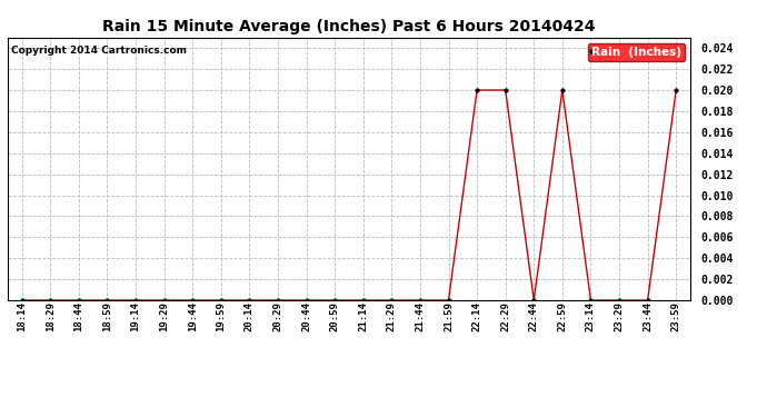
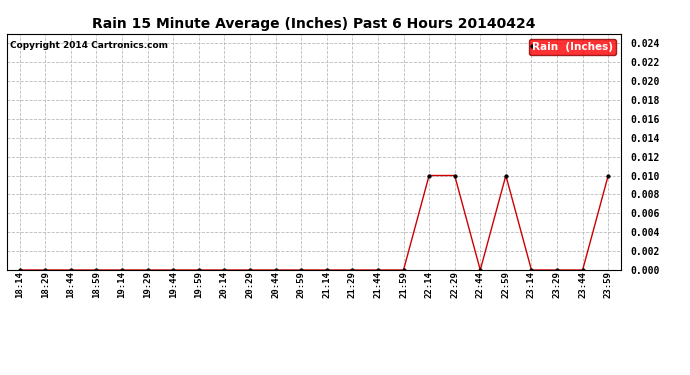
22:14: 0.02 -> 0.01
22:29: 0.02 -> 0.01
22:59: 0.02 -> 0.01
23:59: 0.02 -> 0.01
